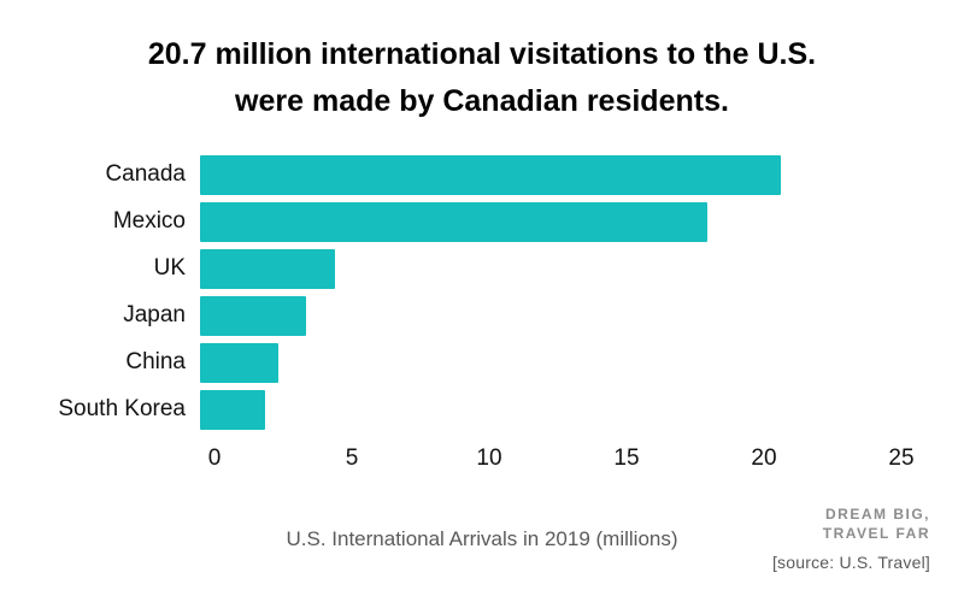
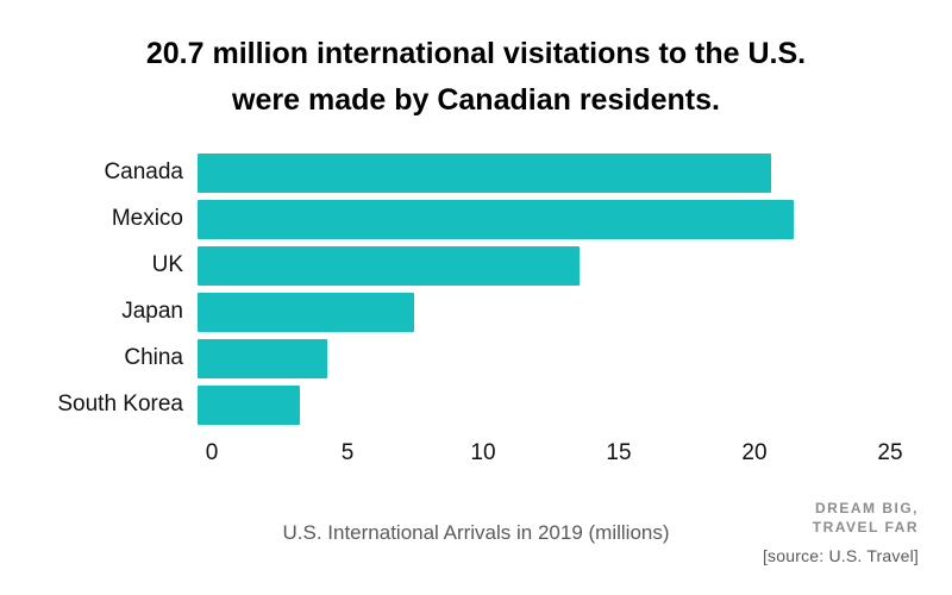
Mexico: 18.1 -> 21.5
UK: 4.8 -> 13.8
Japan: 3.8 -> 7.8
China: 2.8 -> 4.7
South Korea: 2.3 -> 3.7
